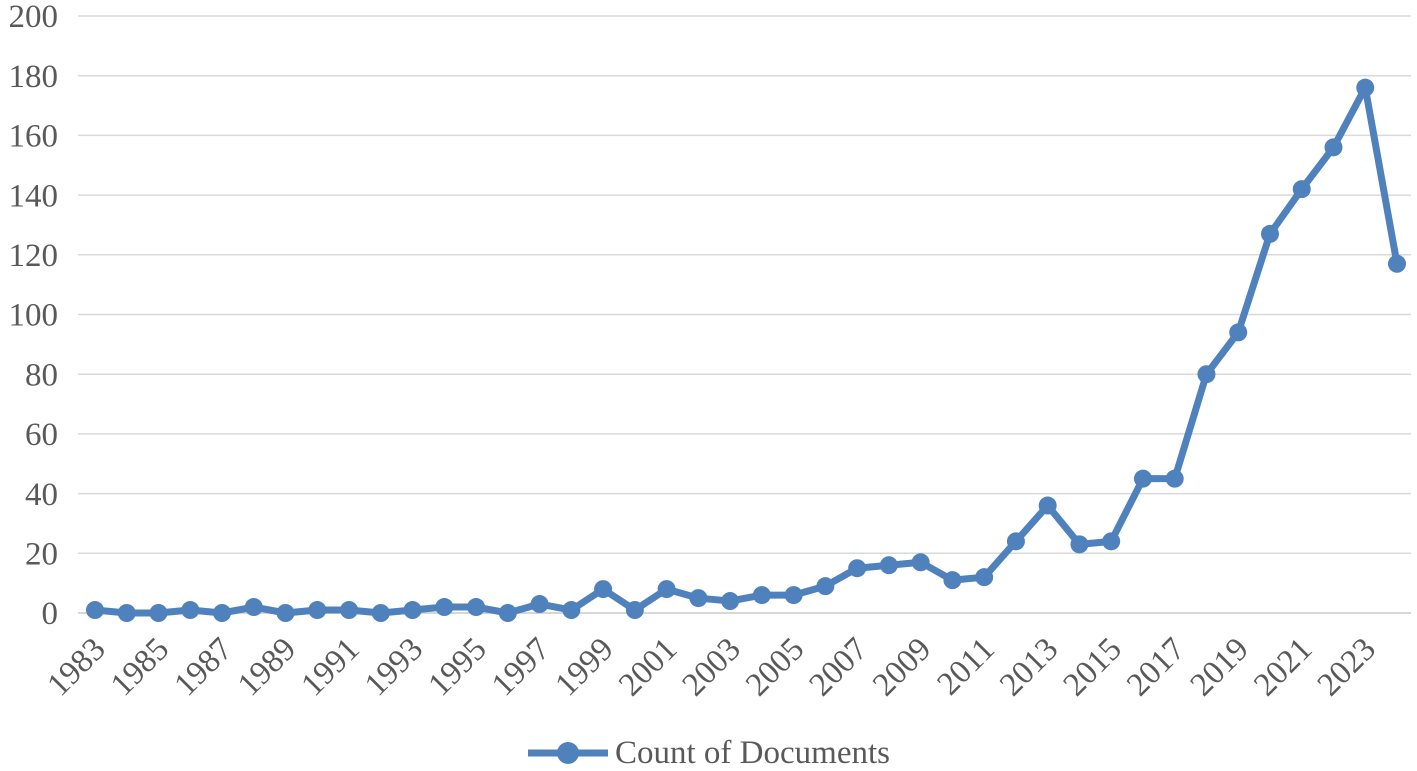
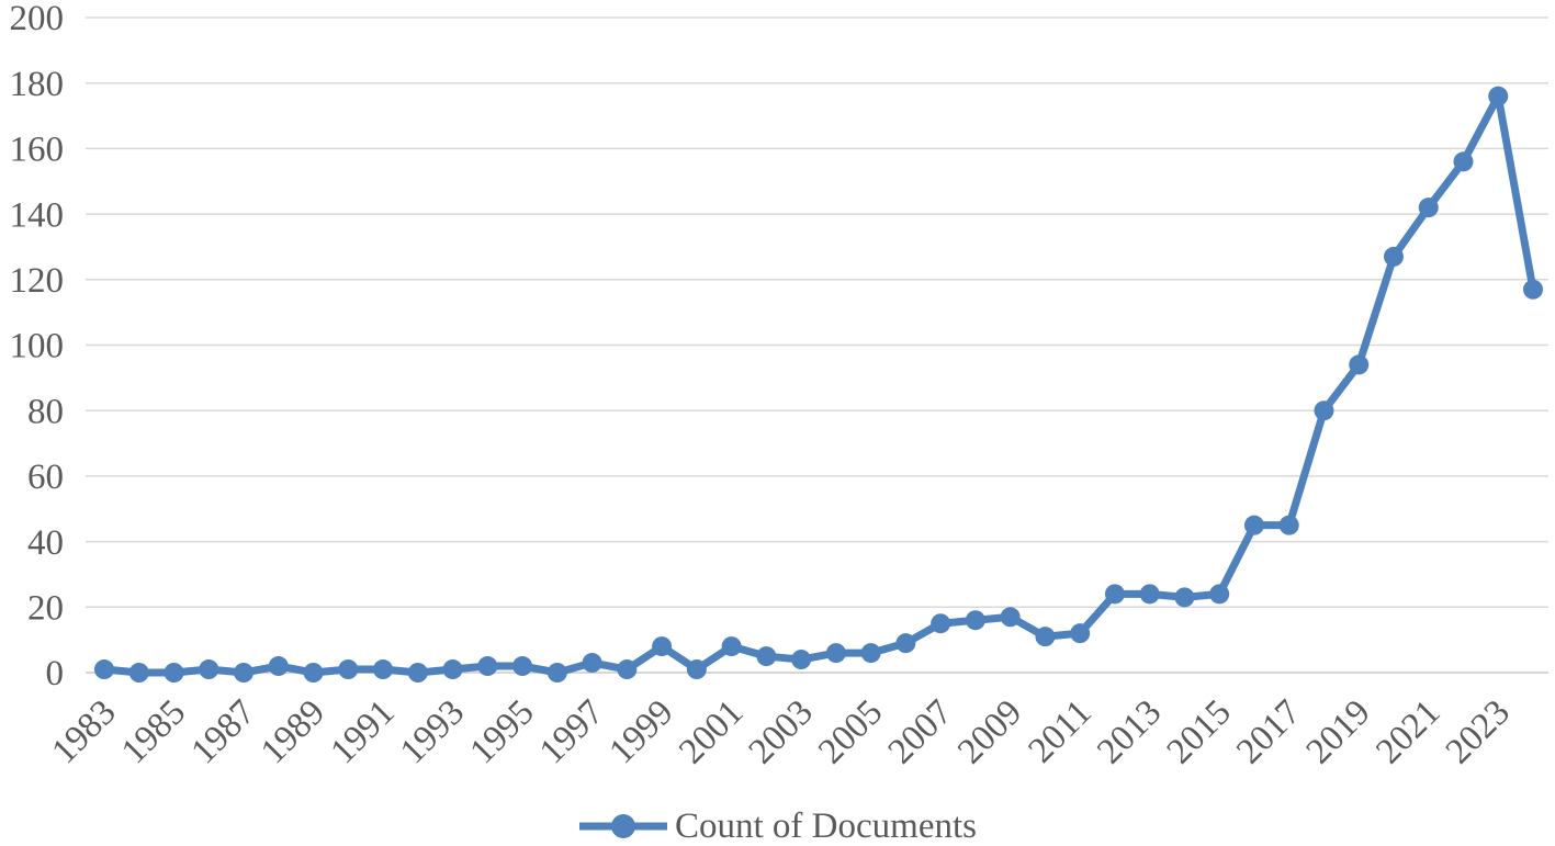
2013: 36 -> 24
